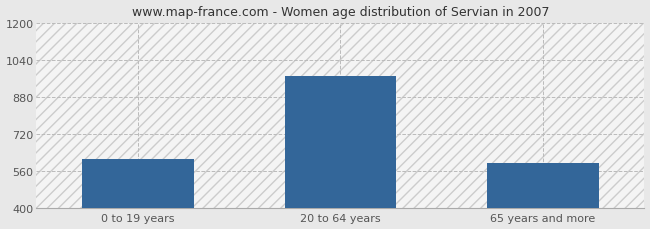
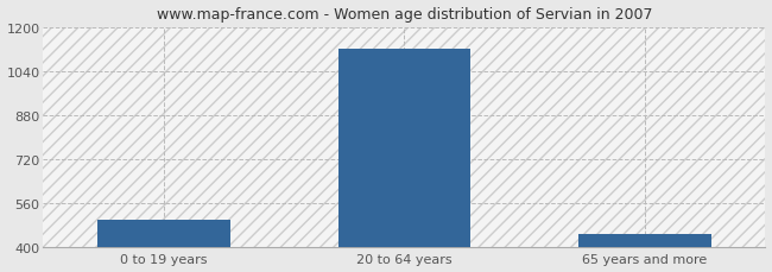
0 to 19 years: 610 -> 497
20 to 64 years: 970 -> 1123
65 years and more: 595 -> 448
